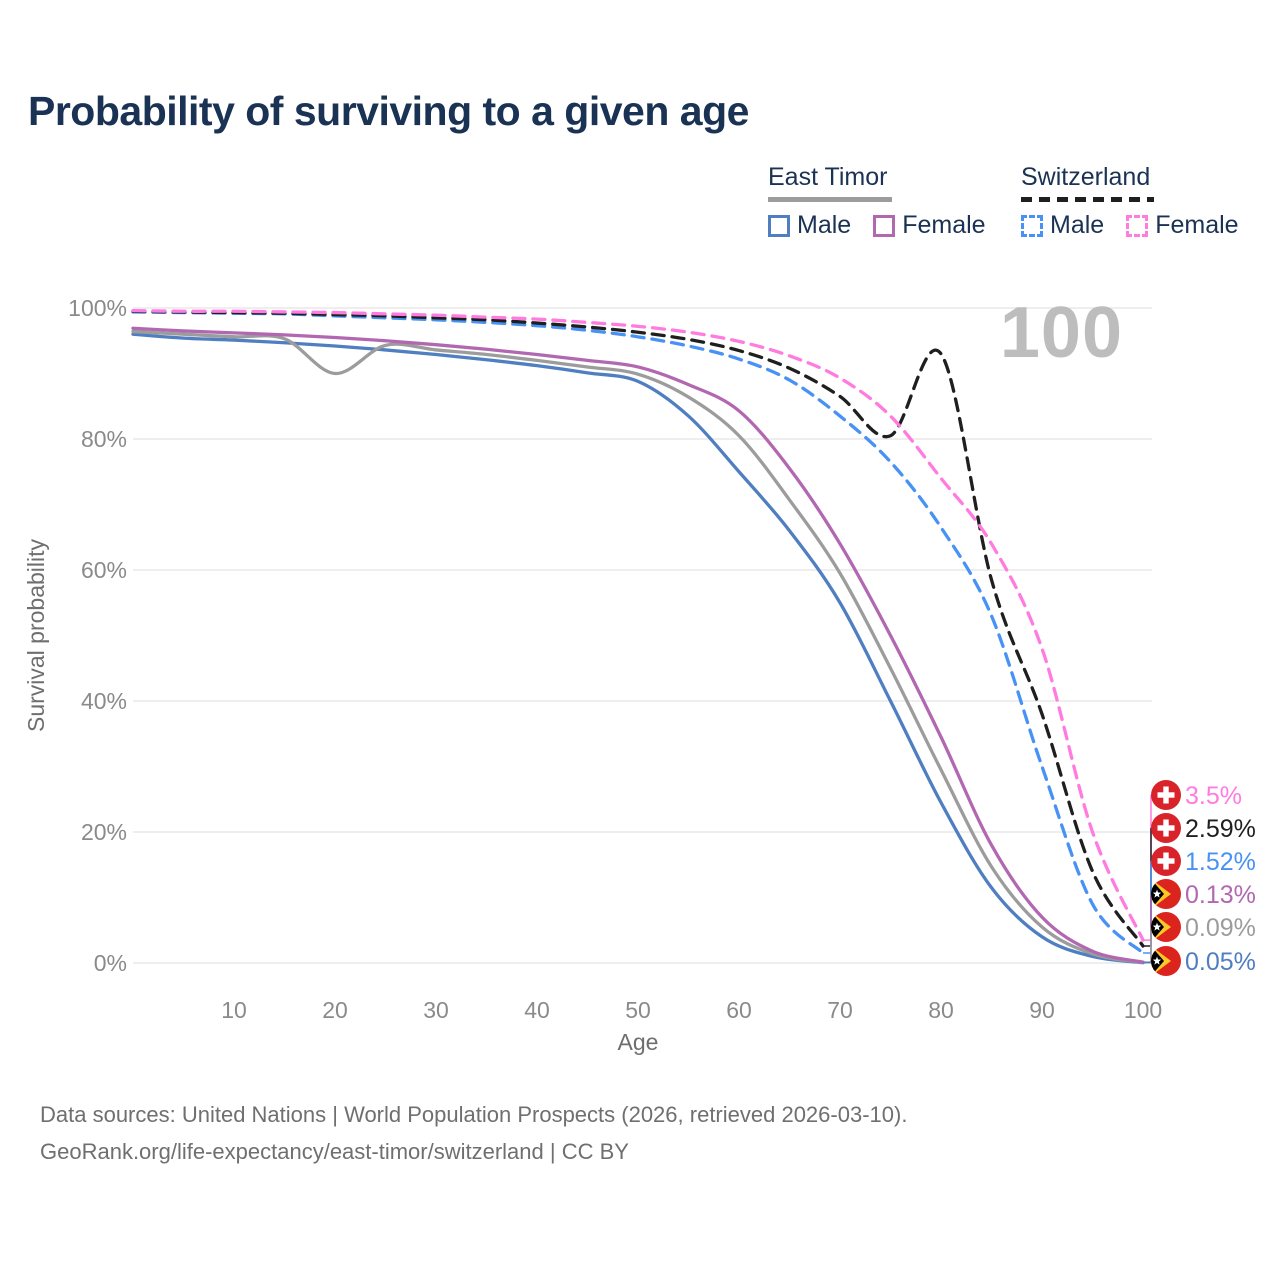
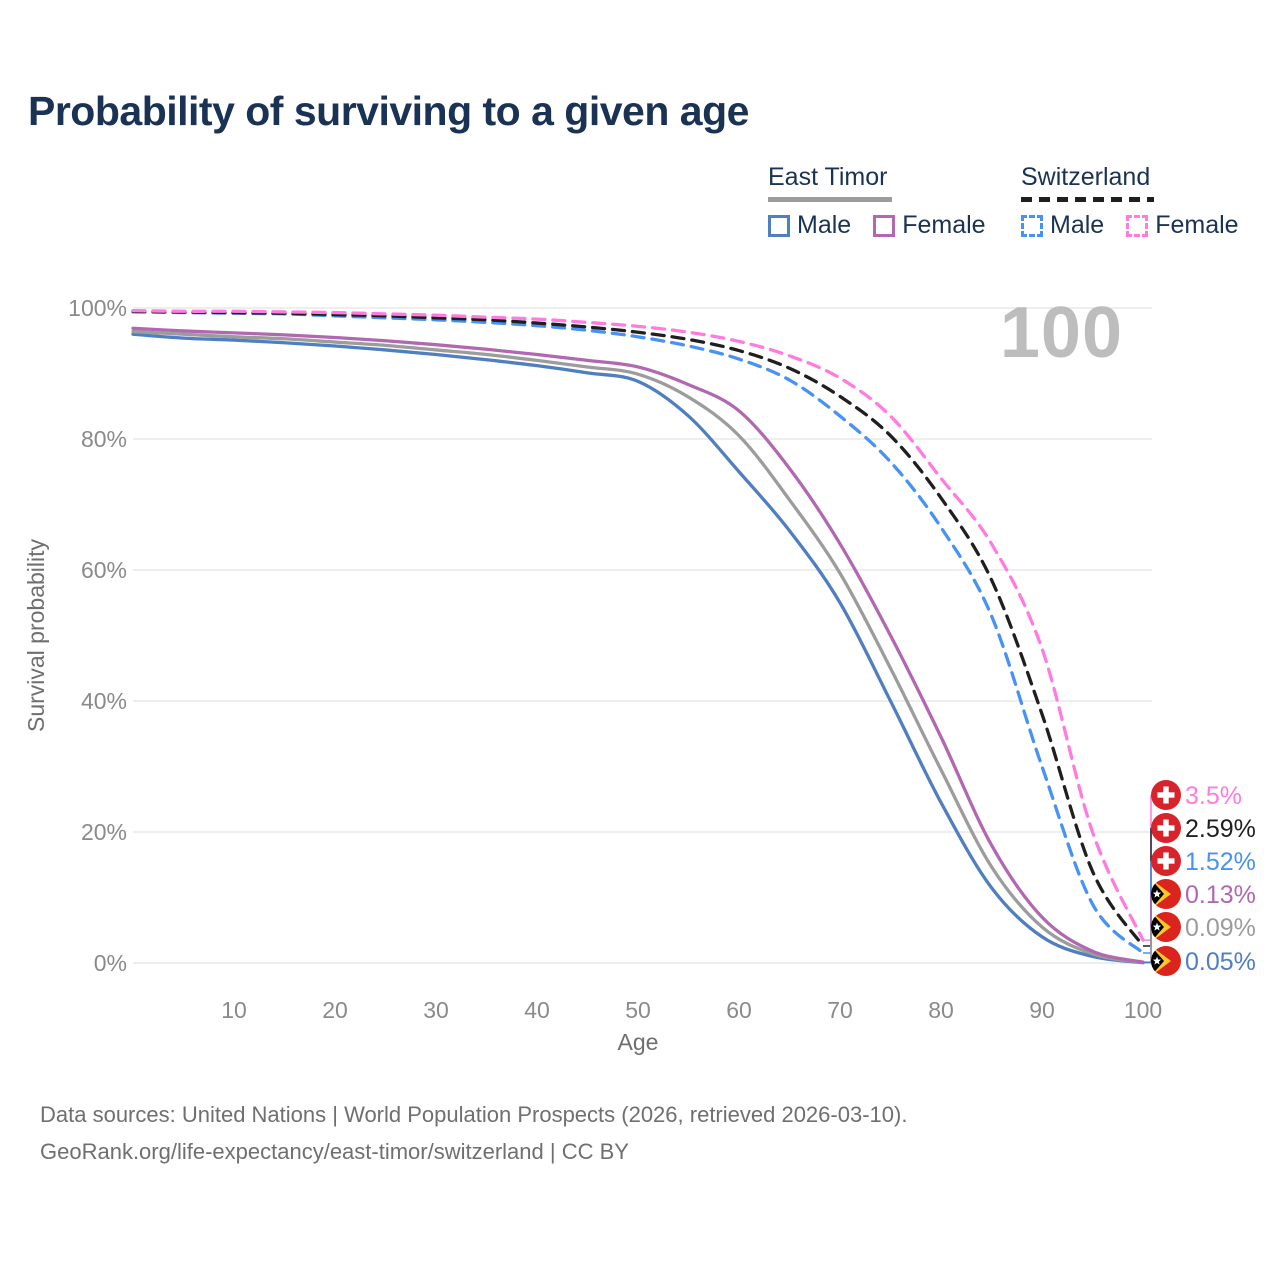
East Timor/20: 90% -> 95%
Switzerland/80: 93% -> 71%
